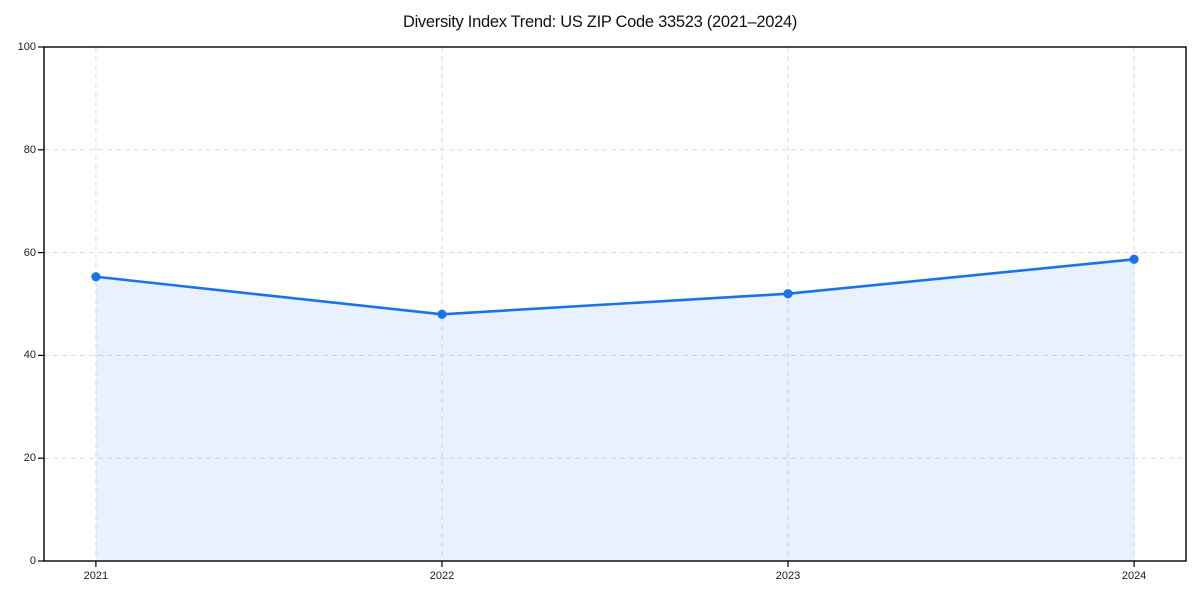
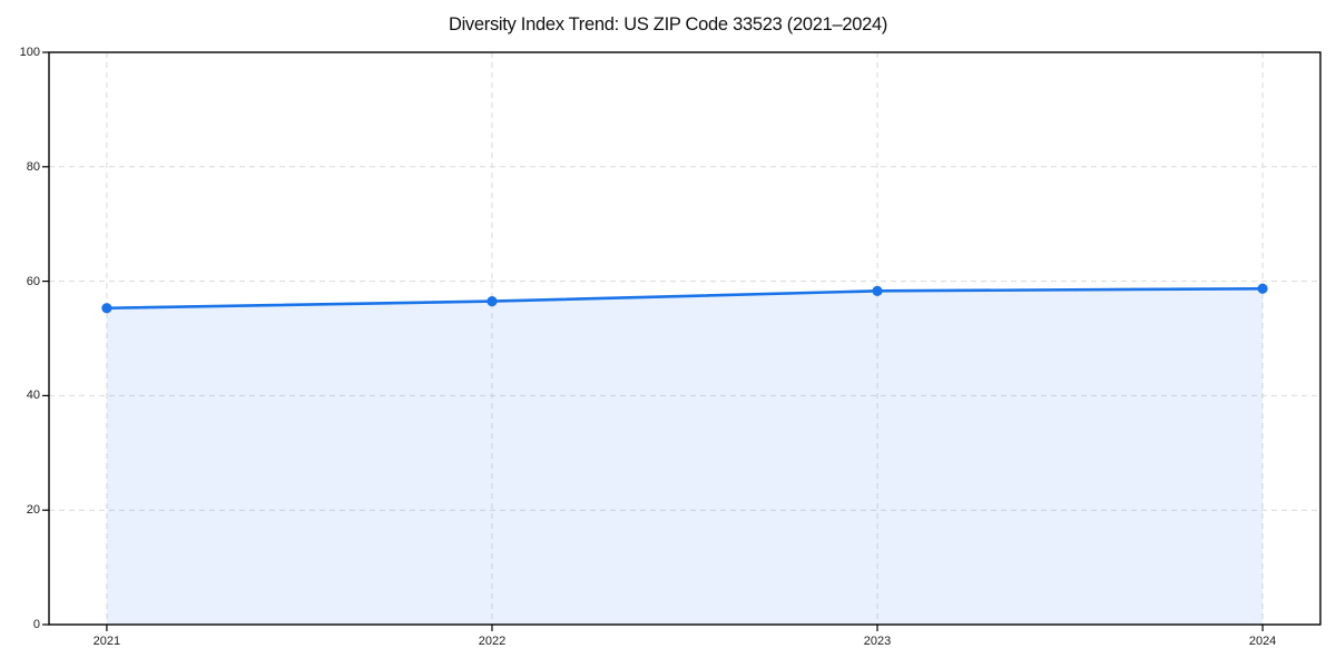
2022: 48 -> 56
2023: 52 -> 58
